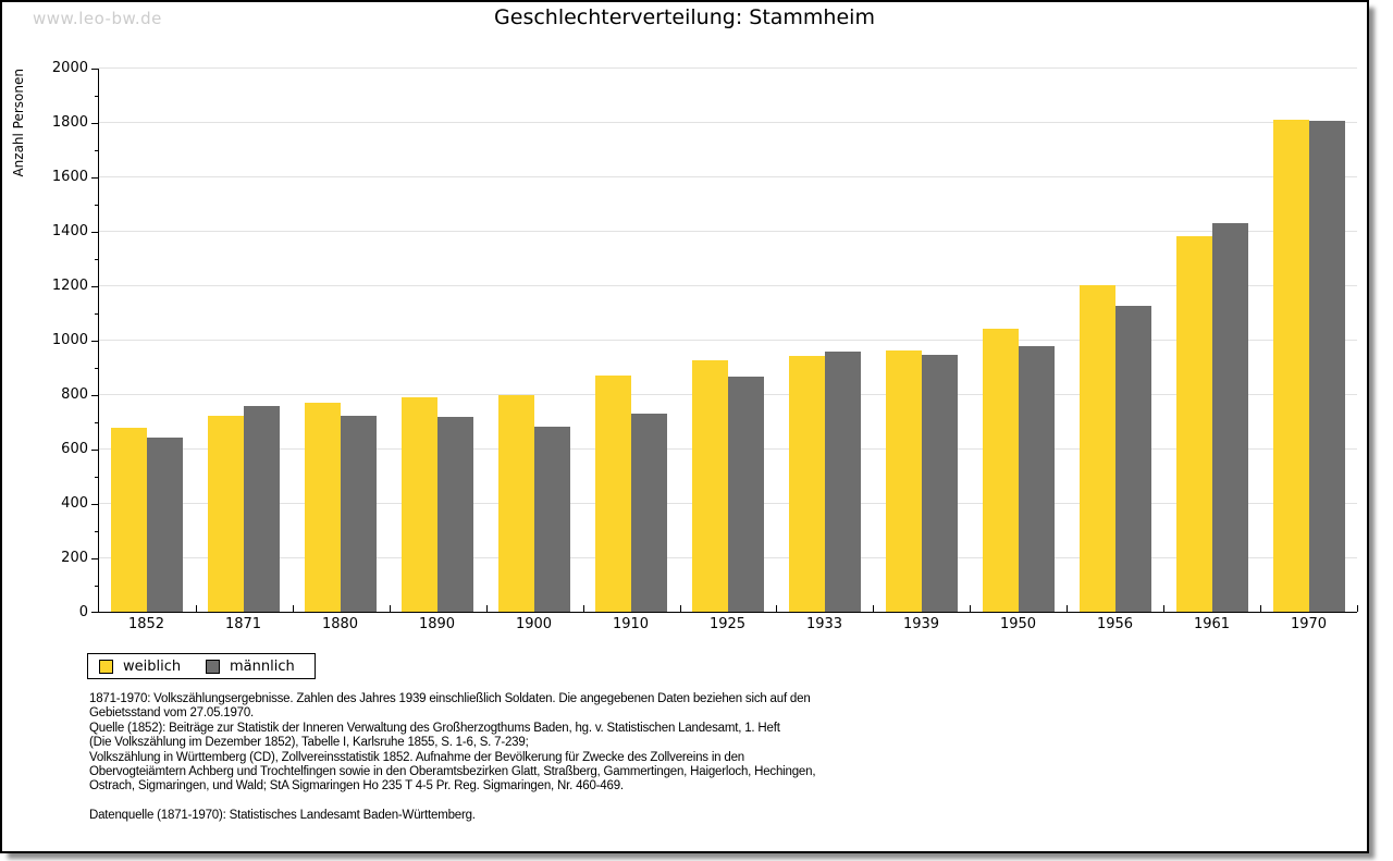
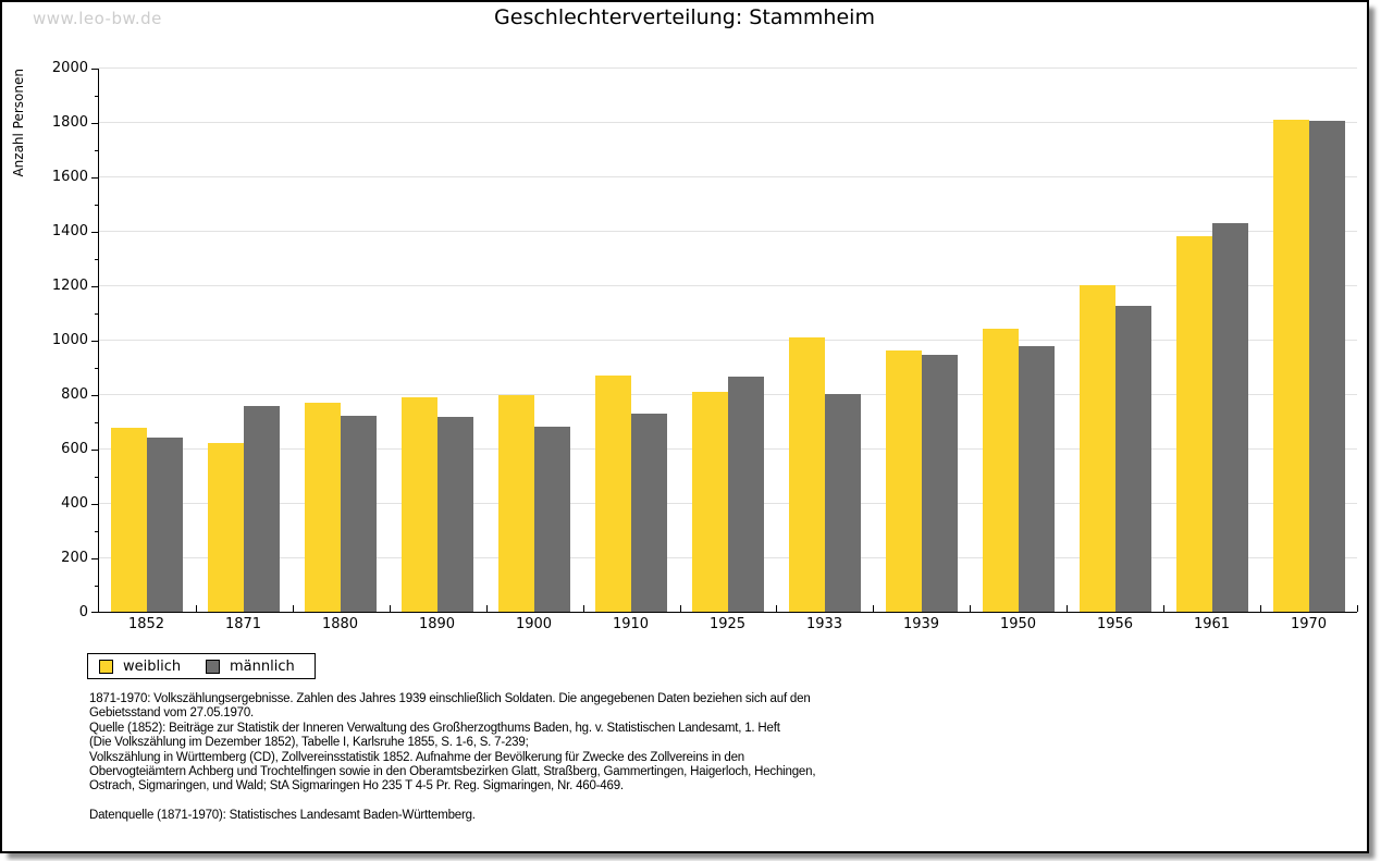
weiblich/1871: 720 -> 620
weiblich/1925: 920 -> 810
weiblich/1933: 940 -> 1010
männlich/1933: 960 -> 800
